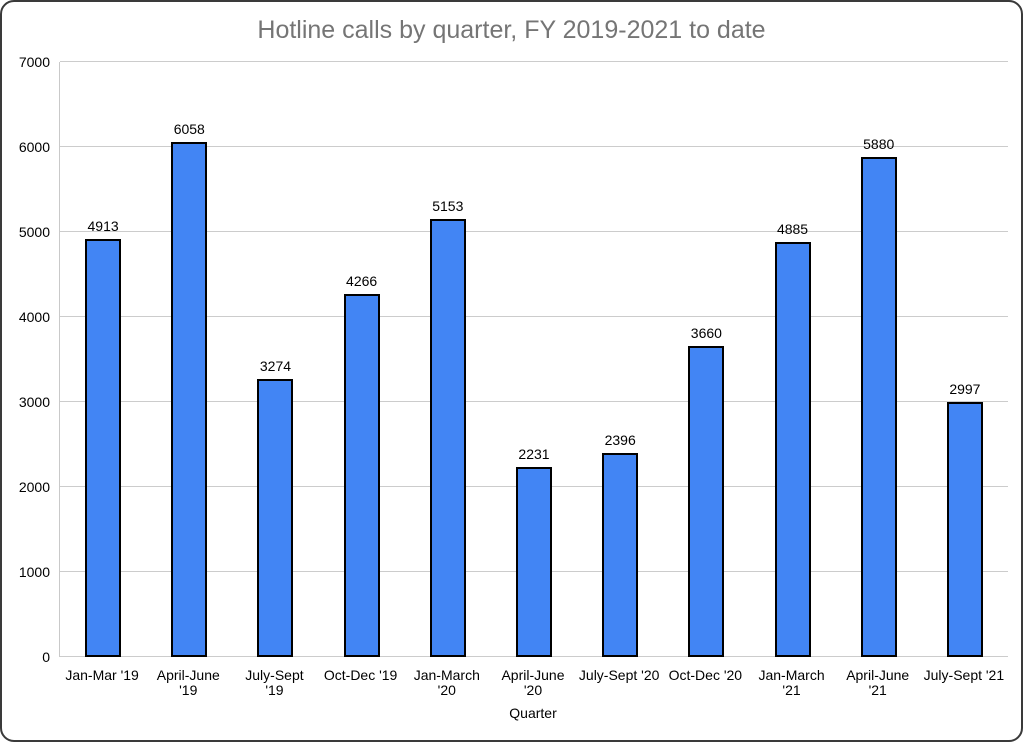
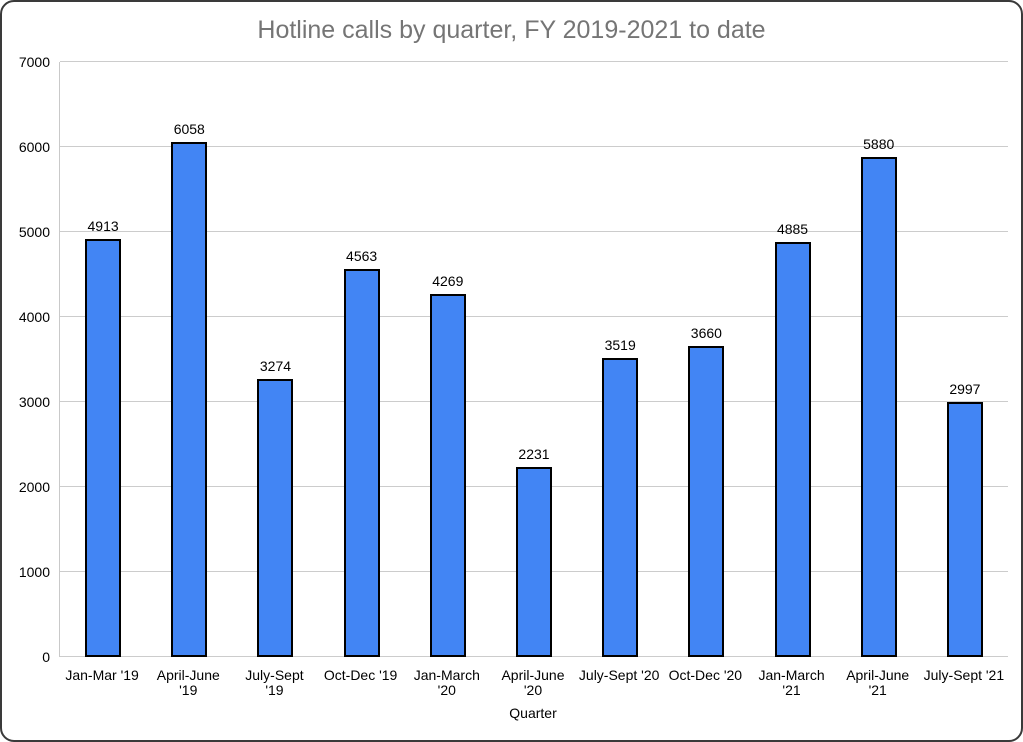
Oct-Dec '19: 4266 -> 4563
Jan-March '20: 5153 -> 4269
July-Sept '20: 2396 -> 3519
